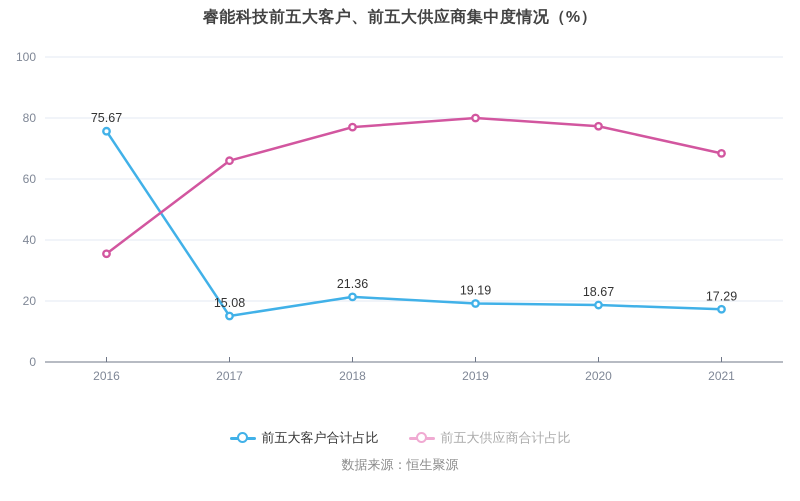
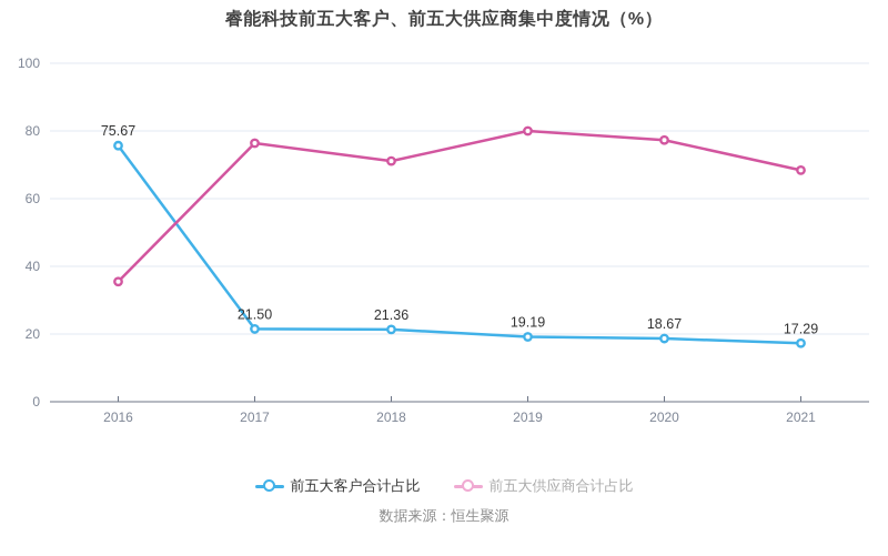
前五大客户合计占比/2017: 15.08 -> 21.50
前五大供应商合计占比/2017: 66 -> 76
前五大供应商合计占比/2018: 77 -> 71
